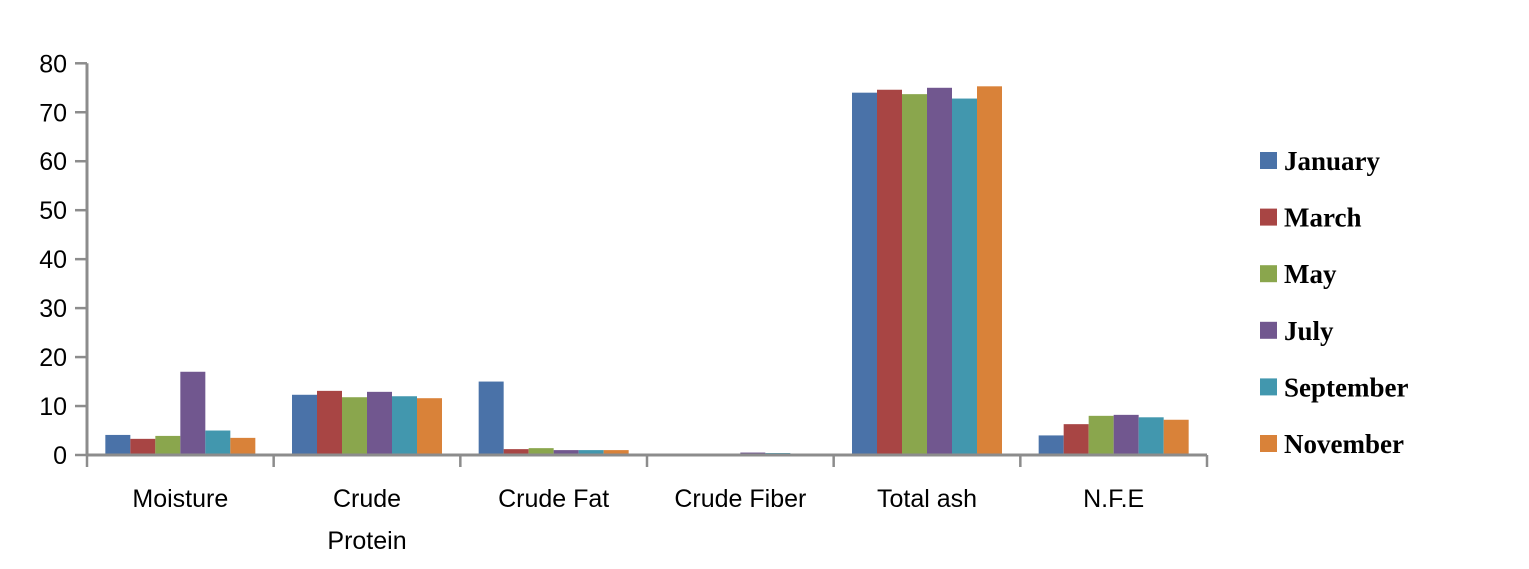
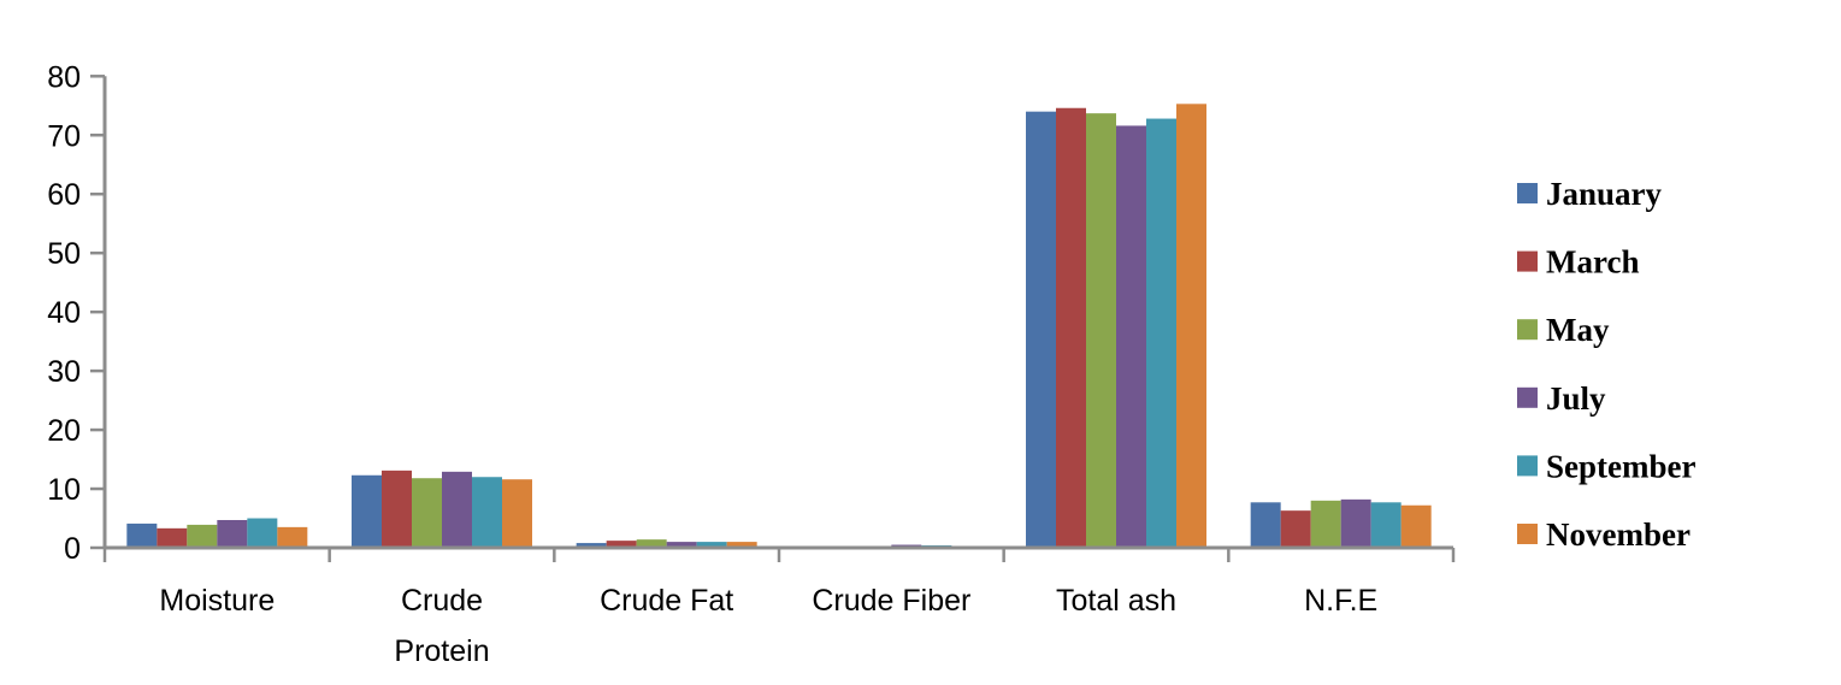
July/Moisture: 17 -> 5
January/Crude Fat: 15 -> 1
July/Total ash: 75 -> 72
January/N.F.E: 4 -> 8
